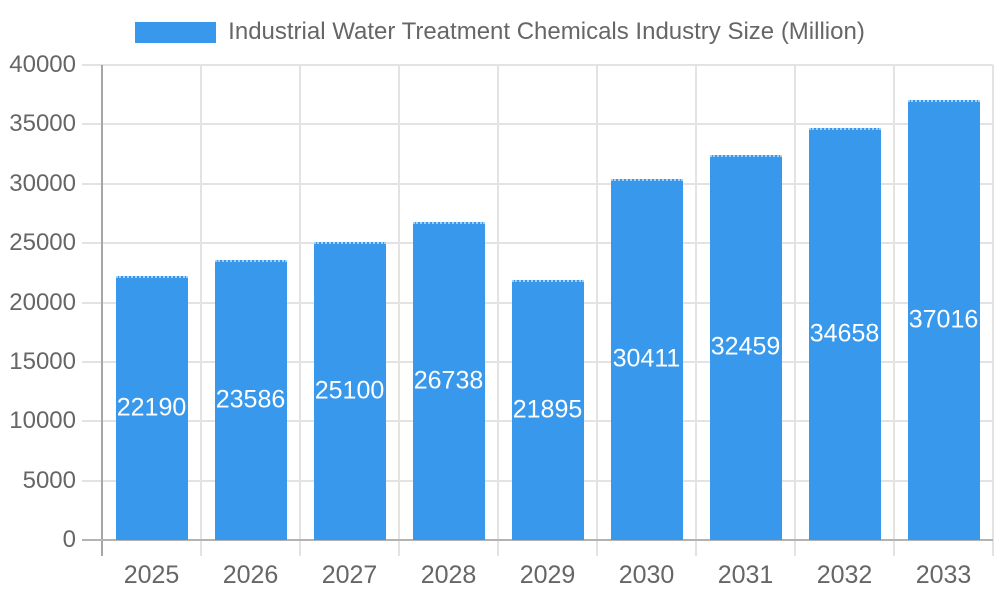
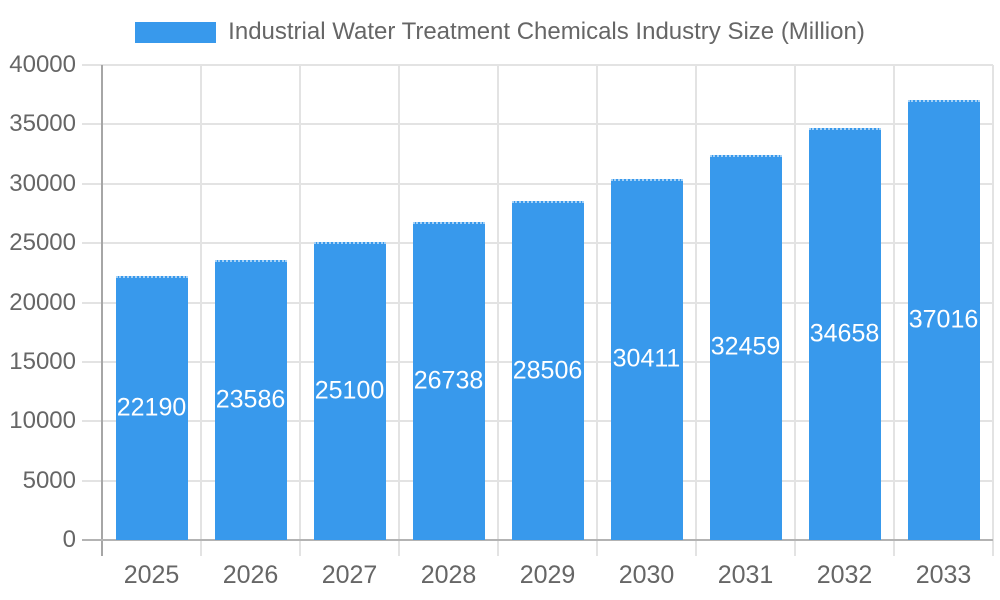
2029: 21895 -> 28506
